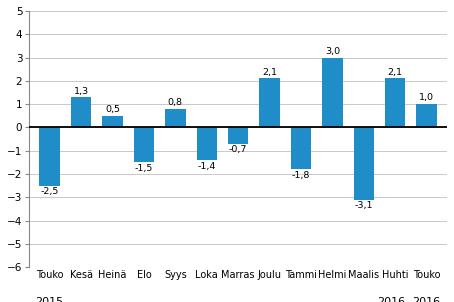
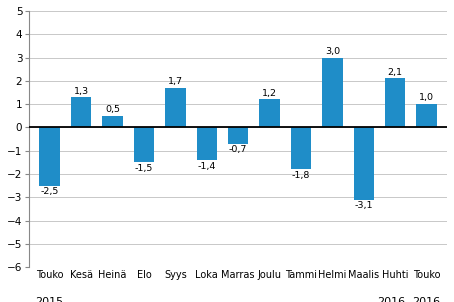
Syys: 0,8 -> 1,7
Joulu: 2,1 -> 1,2
